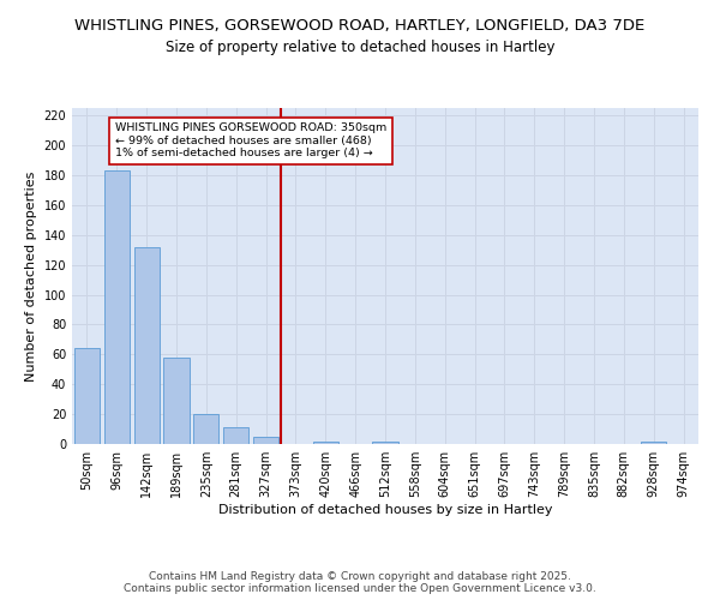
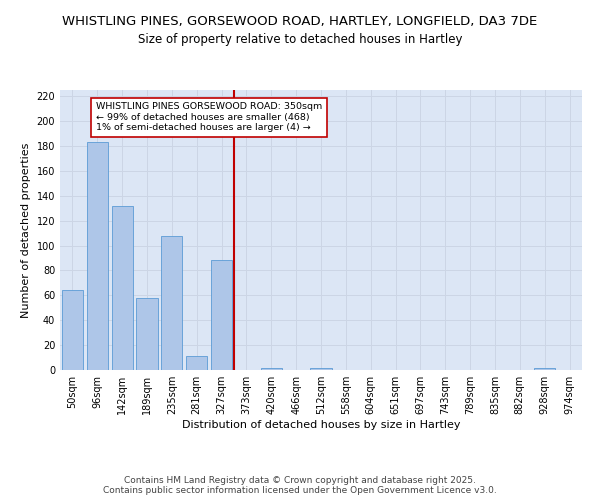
235sqm: 20 -> 108
327sqm: 5 -> 88
